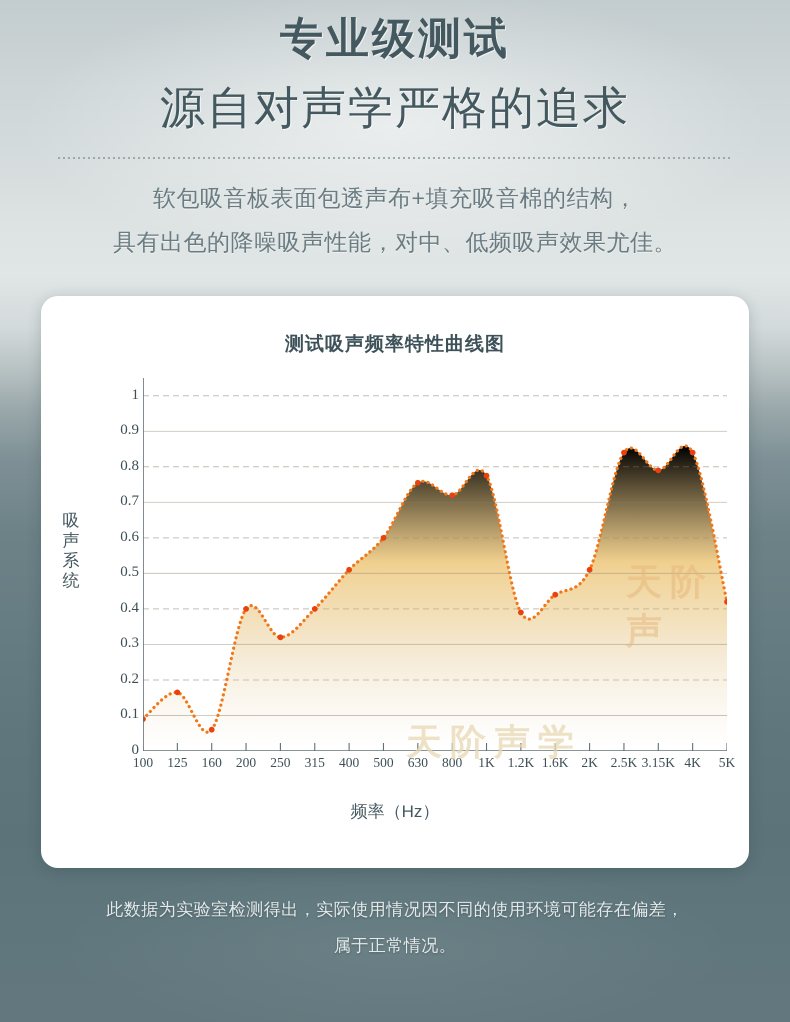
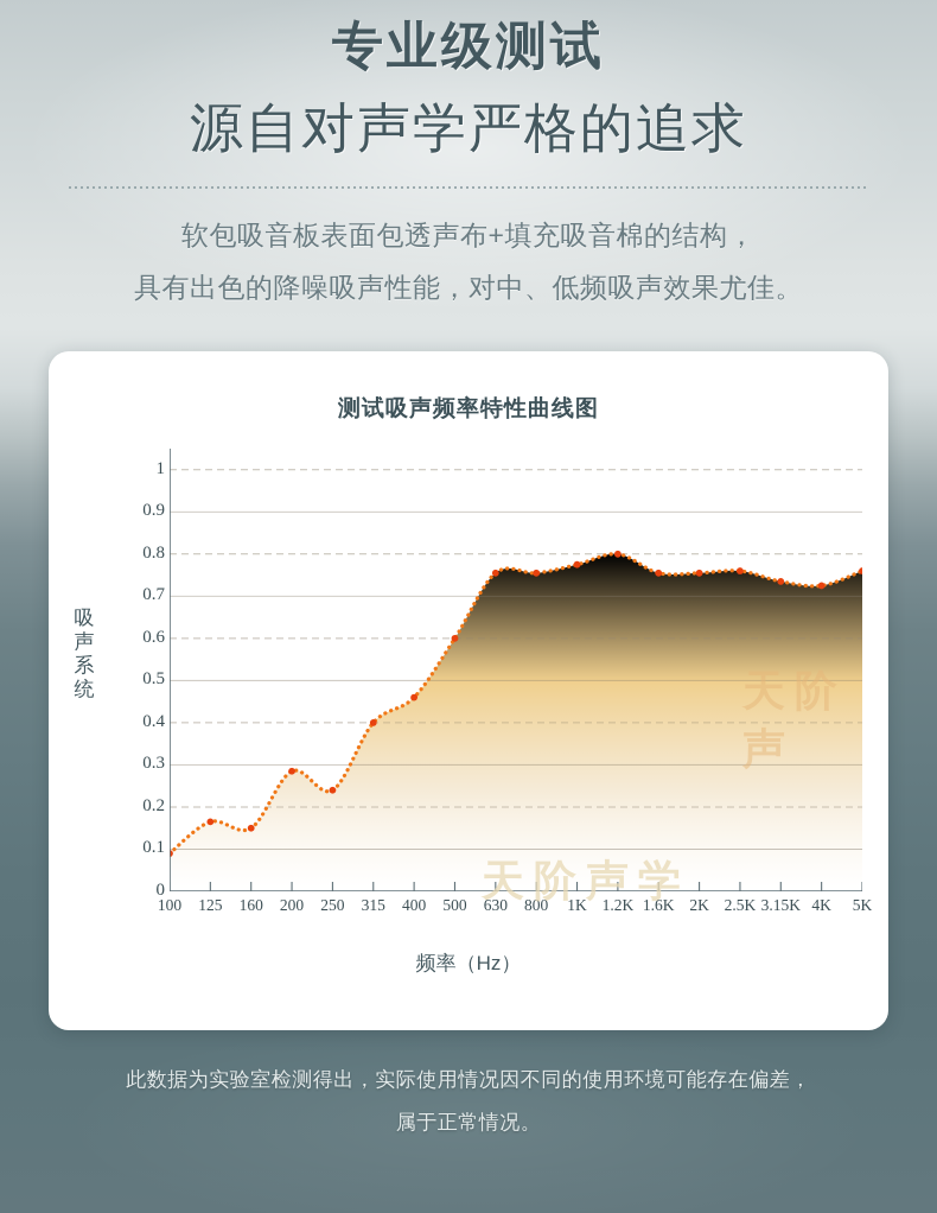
160: 0.06 -> 0.15
200: 0.40 -> 0.28
250: 0.32 -> 0.24
400: 0.51 -> 0.46
800: 0.72 -> 0.76
1.2K: 0.39 -> 0.80
1.6K: 0.44 -> 0.76
2K: 0.51 -> 0.76
2.5K: 0.84 -> 0.76
3.15K: 0.79 -> 0.73
4K: 0.84 -> 0.72
5K: 0.42 -> 0.76
